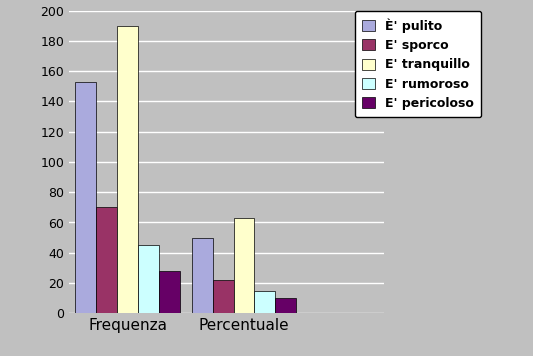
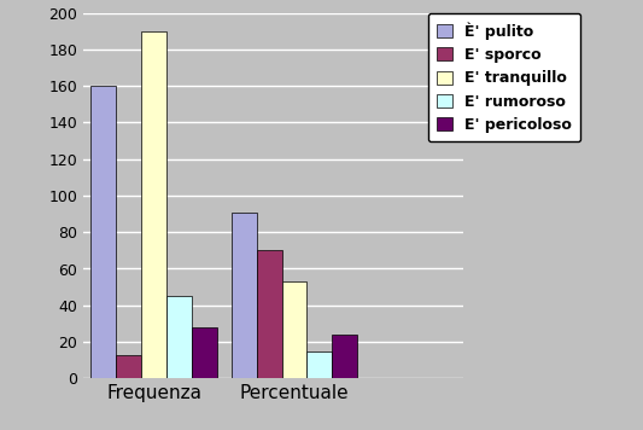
È' pulito/Frequenza: 153 -> 160
E' sporco/Frequenza: 70 -> 13
È' pulito/Percentuale: 50 -> 91
E' sporco/Percentuale: 22 -> 70
E' tranquillo/Percentuale: 63 -> 53
E' pericoloso/Percentuale: 10 -> 24
